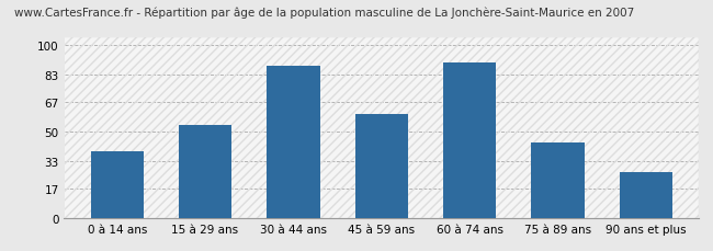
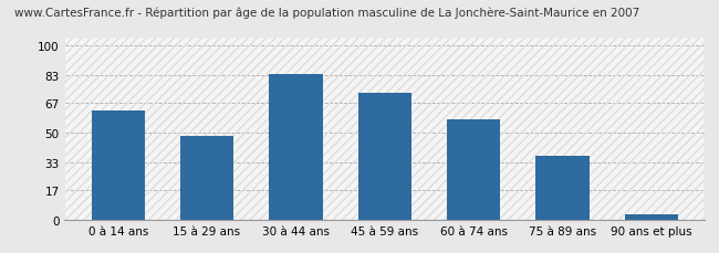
0 à 14 ans: 39 -> 63
15 à 29 ans: 54 -> 48
30 à 44 ans: 88 -> 84
45 à 59 ans: 60 -> 73
60 à 74 ans: 90 -> 58
75 à 89 ans: 44 -> 37
90 ans et plus: 27 -> 3
